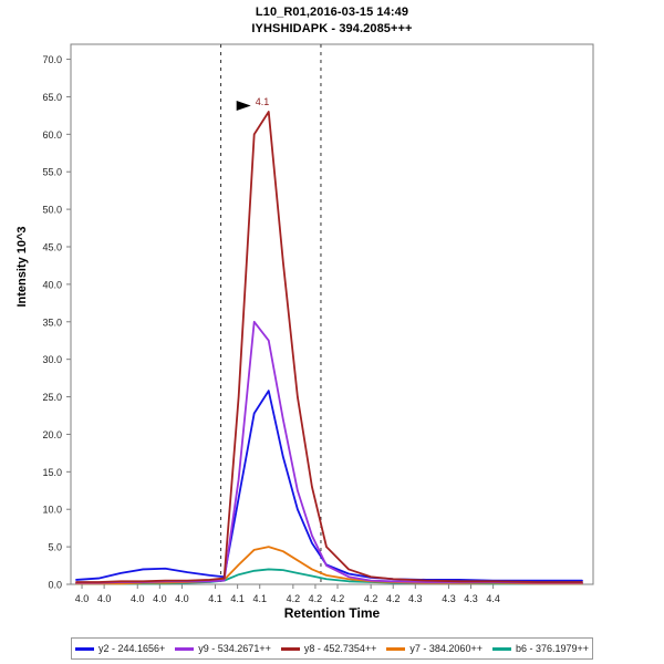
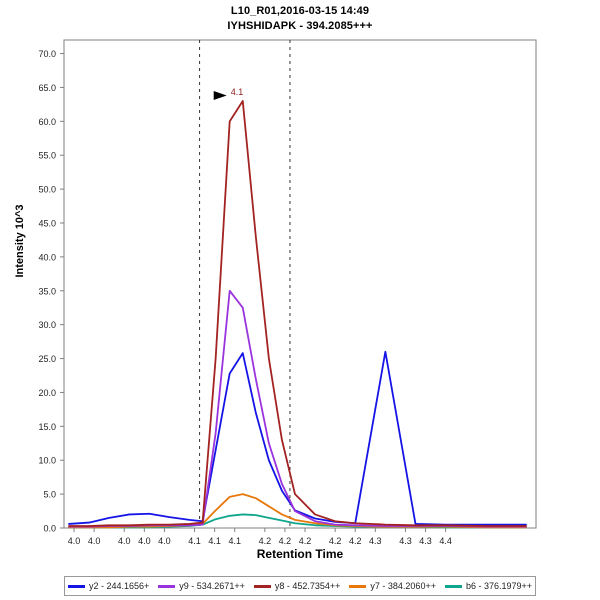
y2 - 244.1656+/4.3: 1 -> 26
